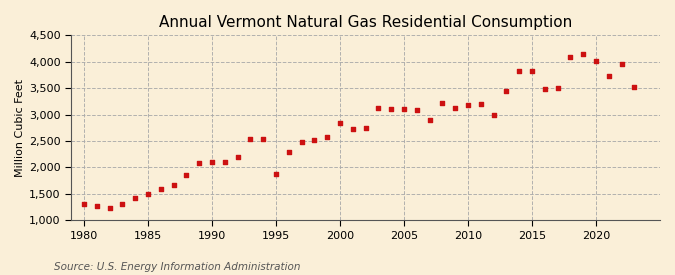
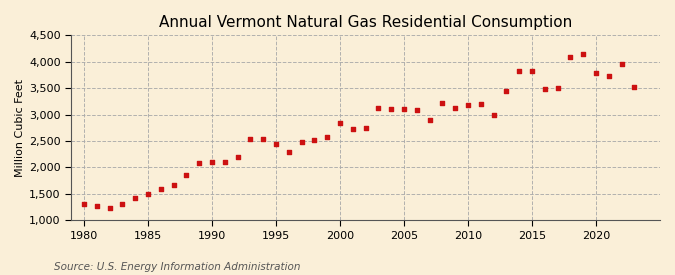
1995: 1,880 -> 2,450
2020: 4,020 -> 3,790
